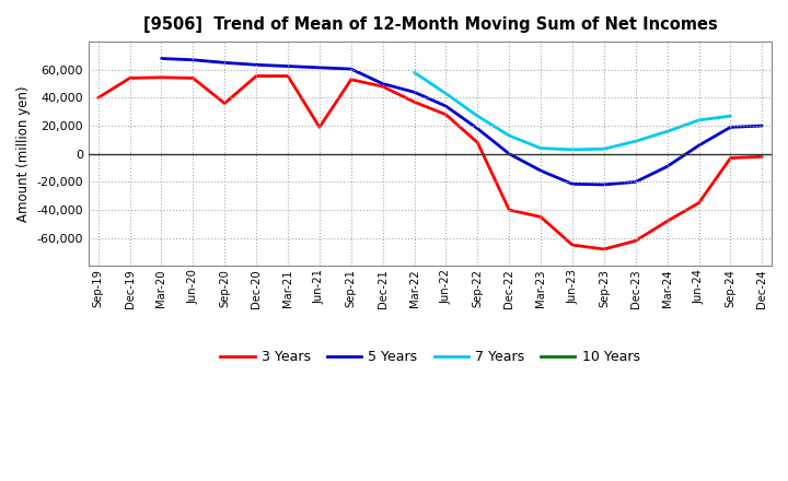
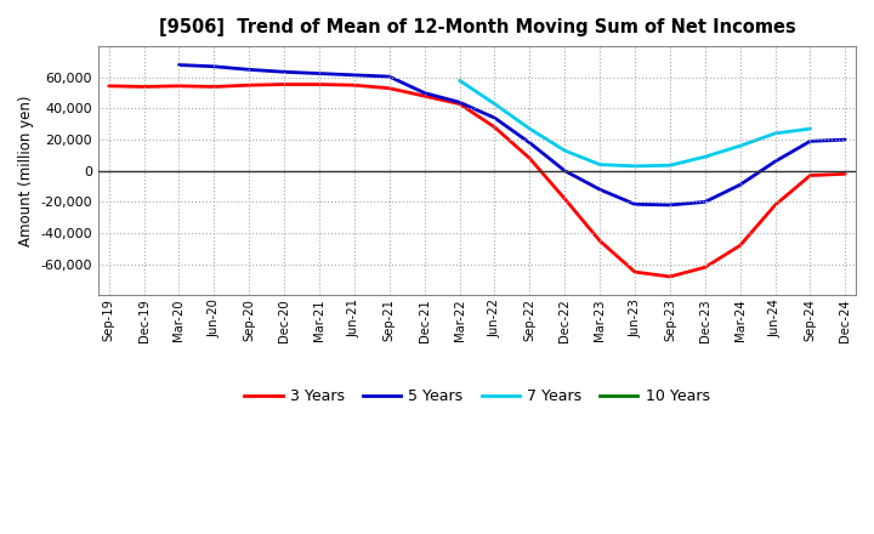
3 Years/Sep-19: 40,000 -> 54,000
3 Years/Sep-20: 36,000 -> 55,000
3 Years/Jun-21: 19,000 -> 55,000
3 Years/Mar-22: 37,000 -> 43,000
3 Years/Dec-22: -40,000 -> -18,000
3 Years/Jun-24: -35,000 -> -22,000
